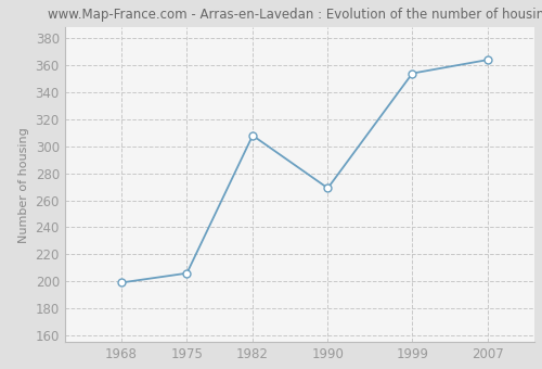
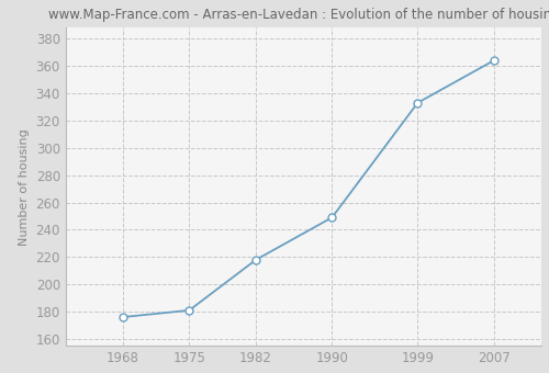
1968: 199 -> 176
1975: 206 -> 181
1982: 308 -> 218
1990: 269 -> 249
1999: 354 -> 333
